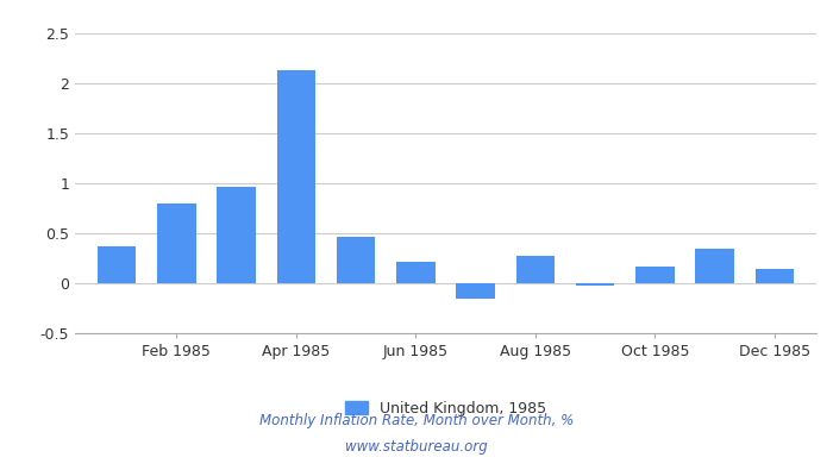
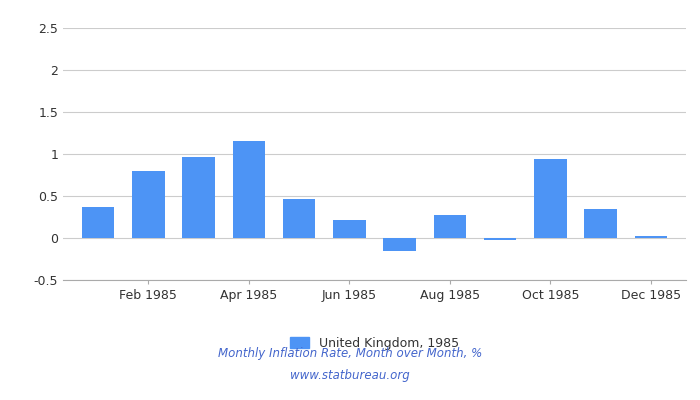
Apr 1985: 2.13 -> 1.16
Oct 1985: 0.17 -> 0.94
Dec 1985: 0.14 -> 0.02
